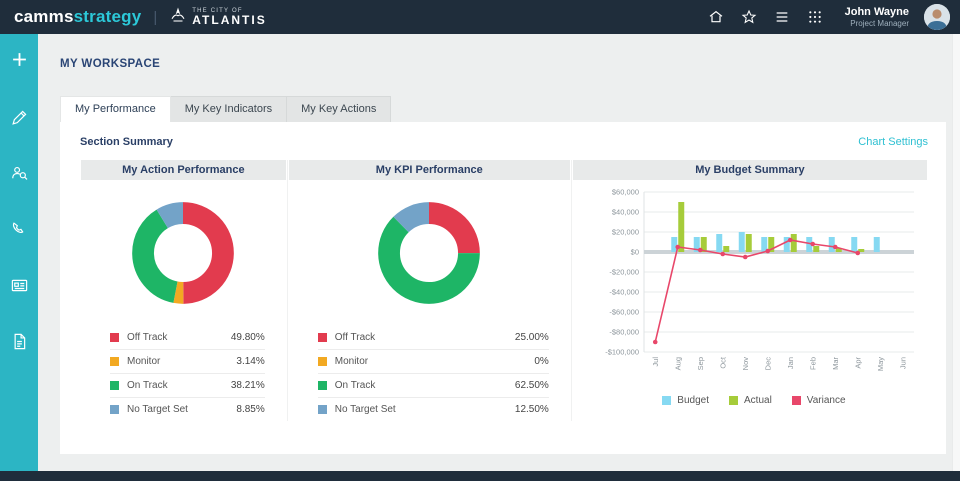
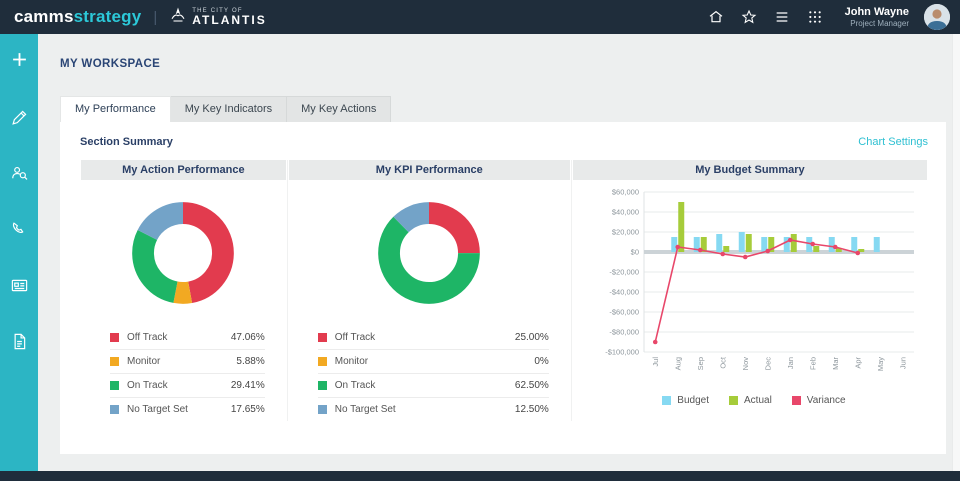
My Action Performance/Off Track: 49.80% -> 47.06%
My Action Performance/Monitor: 3.14% -> 5.88%
My Action Performance/On Track: 38.21% -> 29.41%
My Action Performance/No Target Set: 8.85% -> 17.65%
